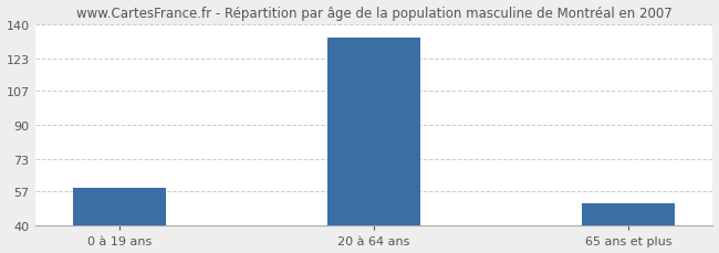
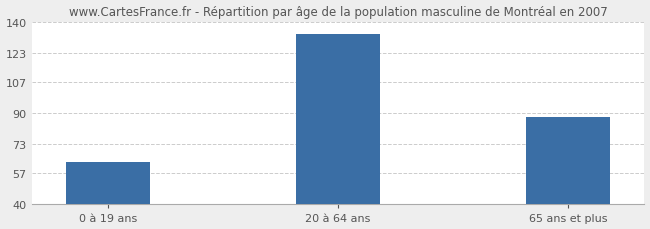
0 à 19 ans: 59 -> 63
65 ans et plus: 51 -> 88
